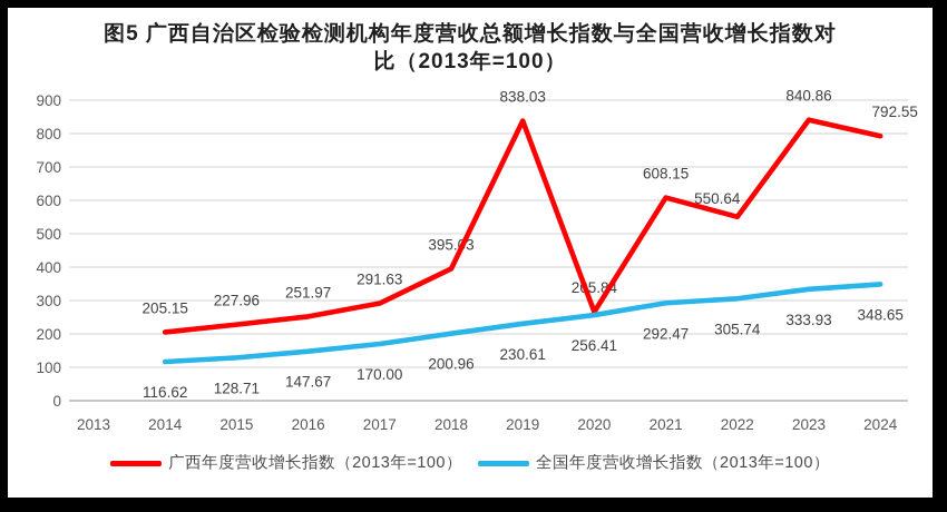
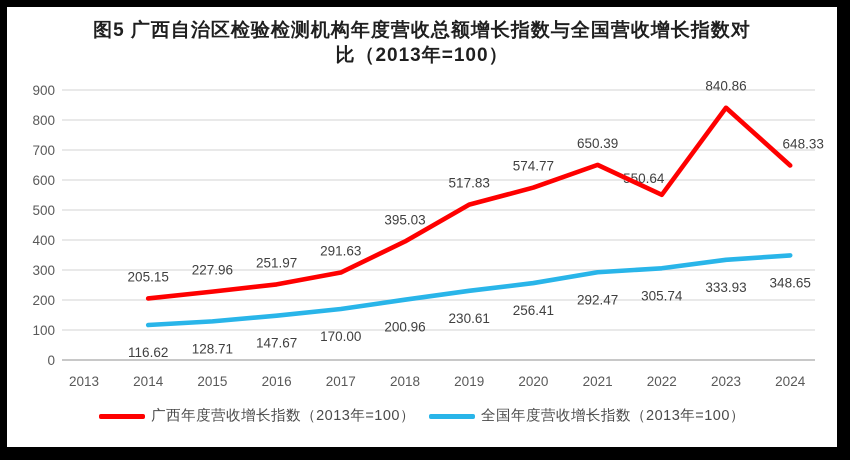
广西年度营收增长指数（2013年=100）/2019: 838.03 -> 517.83
广西年度营收增长指数（2013年=100）/2020: 265.84 -> 574.77
广西年度营收增长指数（2013年=100）/2021: 608.15 -> 650.39
广西年度营收增长指数（2013年=100）/2024: 792.55 -> 648.33
